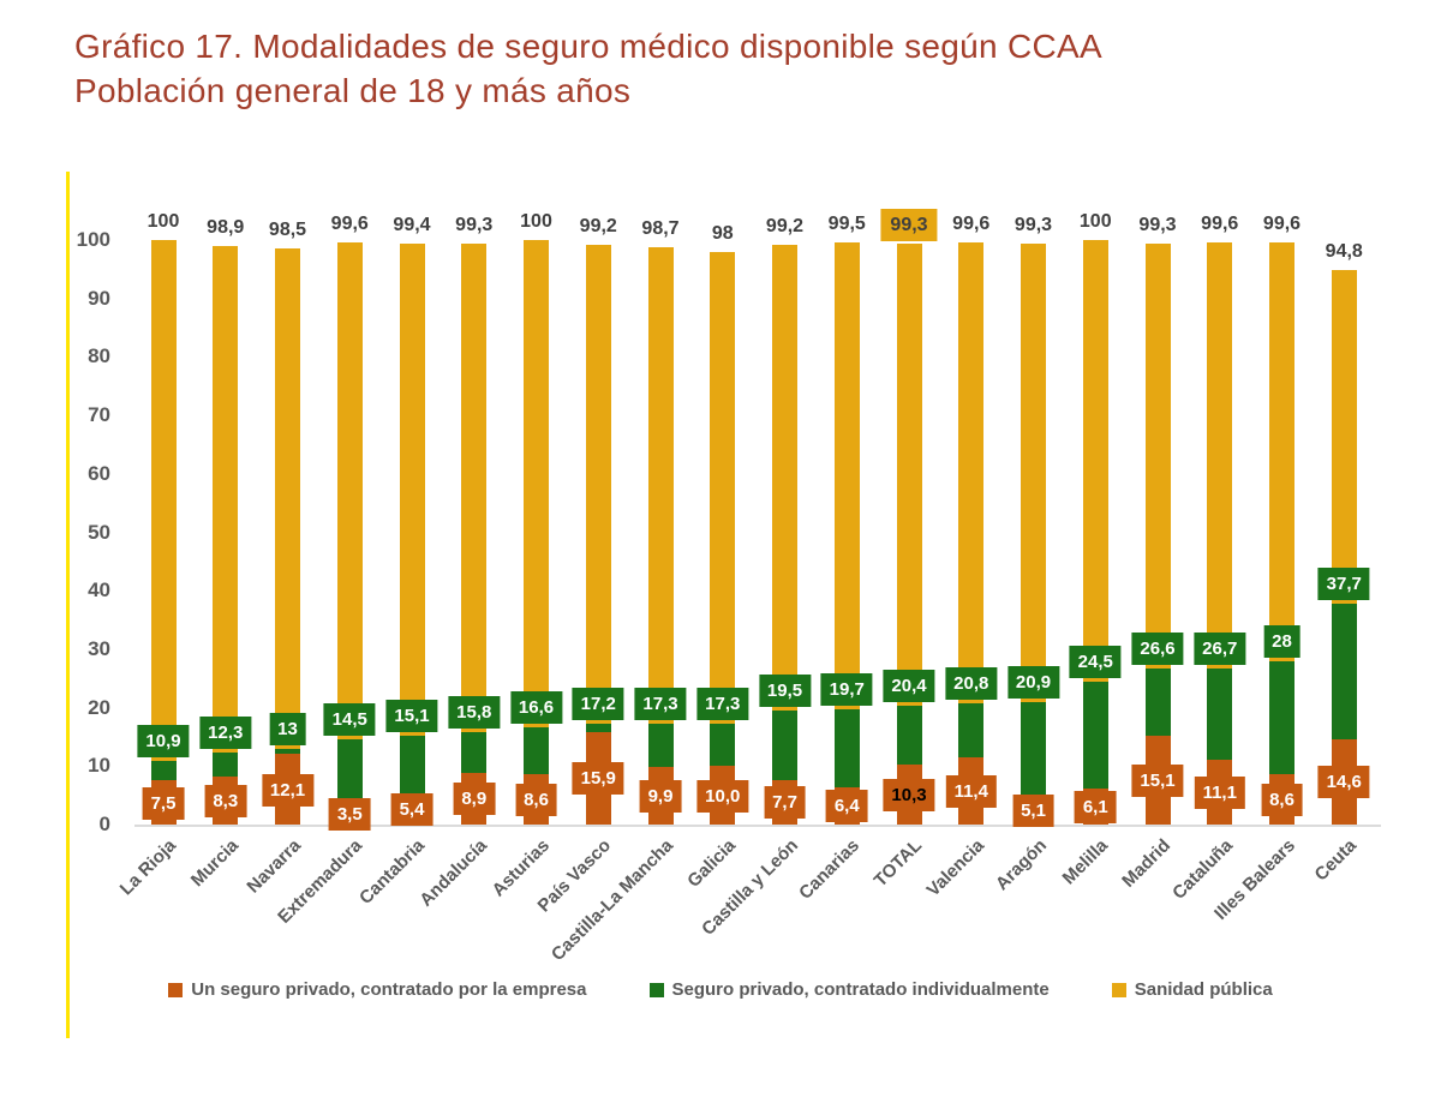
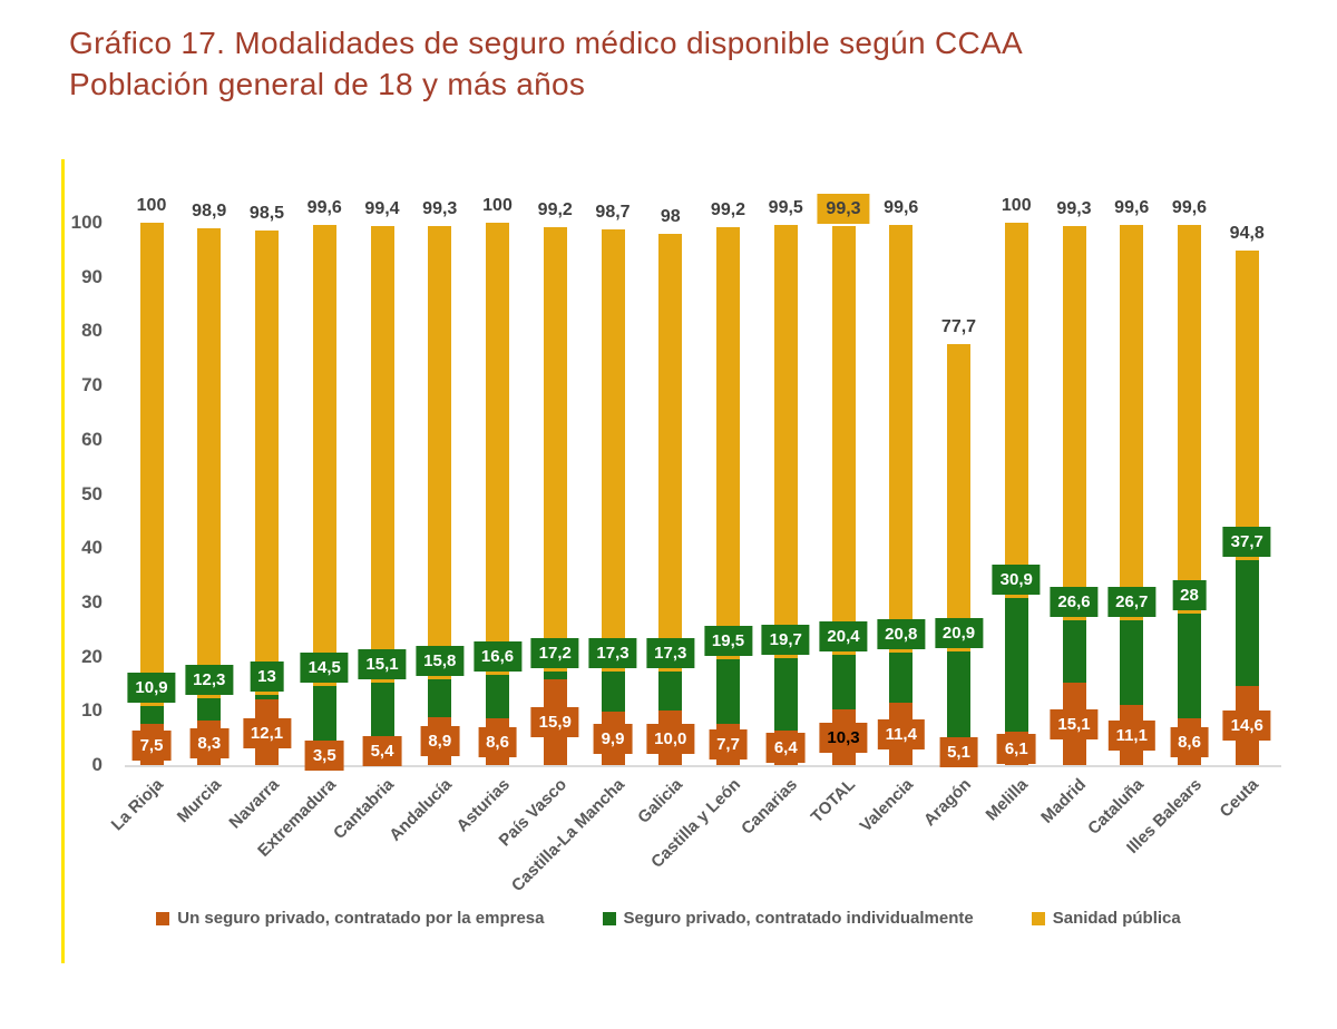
Sanidad pública/Aragón: 99,3 -> 77,7
Seguro privado, contratado individualmente/Melilla: 24,5 -> 30,9
